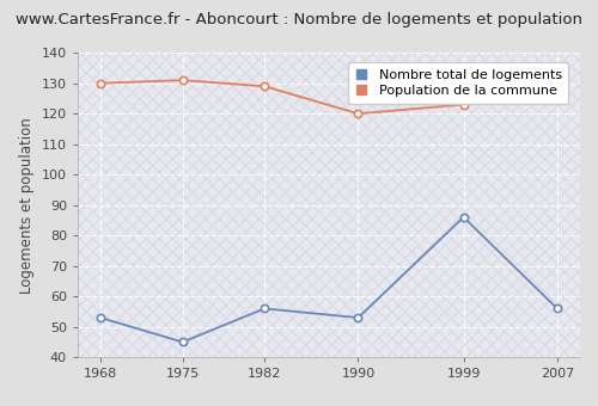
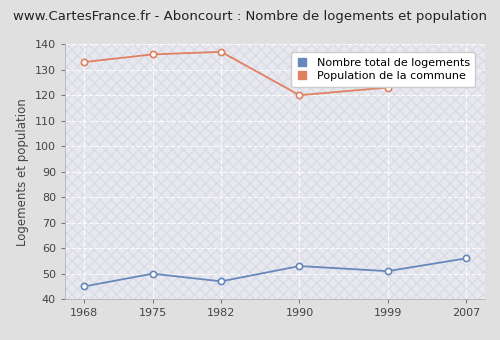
Nombre total de logements/1968: 53 -> 45
Population de la commune/1968: 130 -> 133
Nombre total de logements/1975: 45 -> 50
Population de la commune/1975: 131 -> 136
Nombre total de logements/1982: 56 -> 47
Population de la commune/1982: 129 -> 137
Nombre total de logements/1999: 86 -> 51
